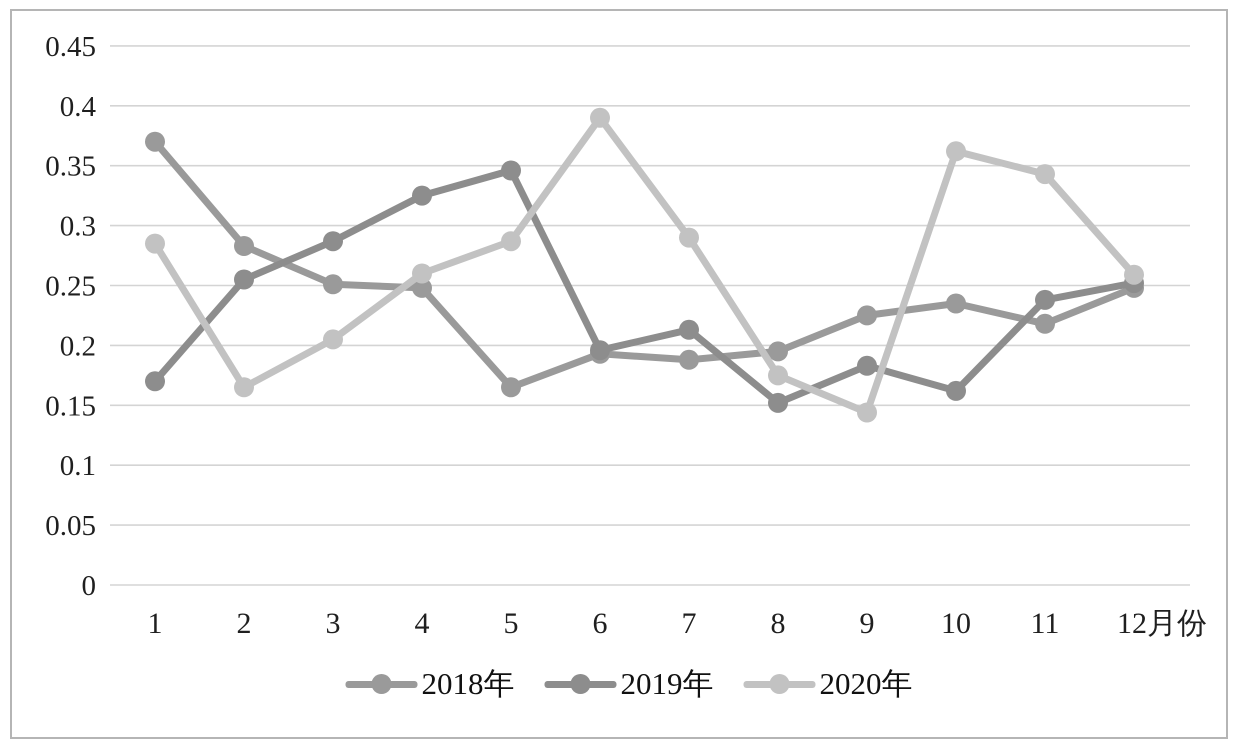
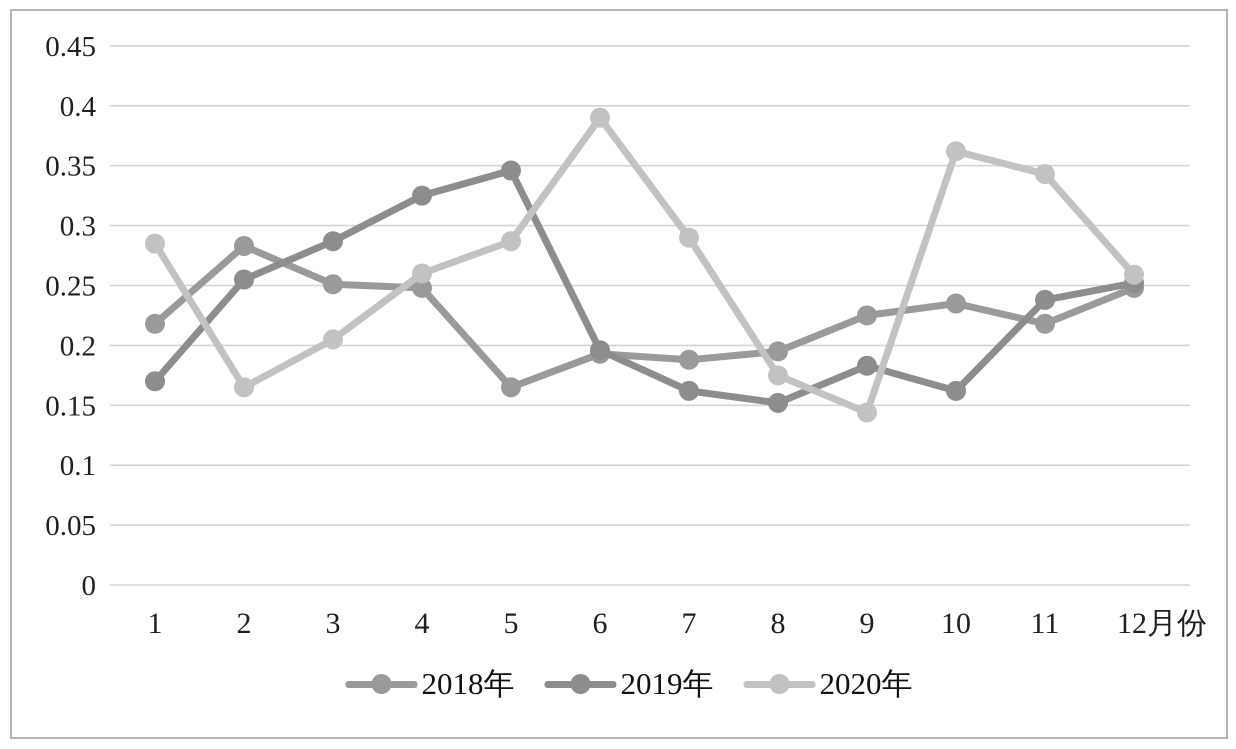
2018年/1: 0.370 -> 0.218
2019年/7: 0.213 -> 0.162
